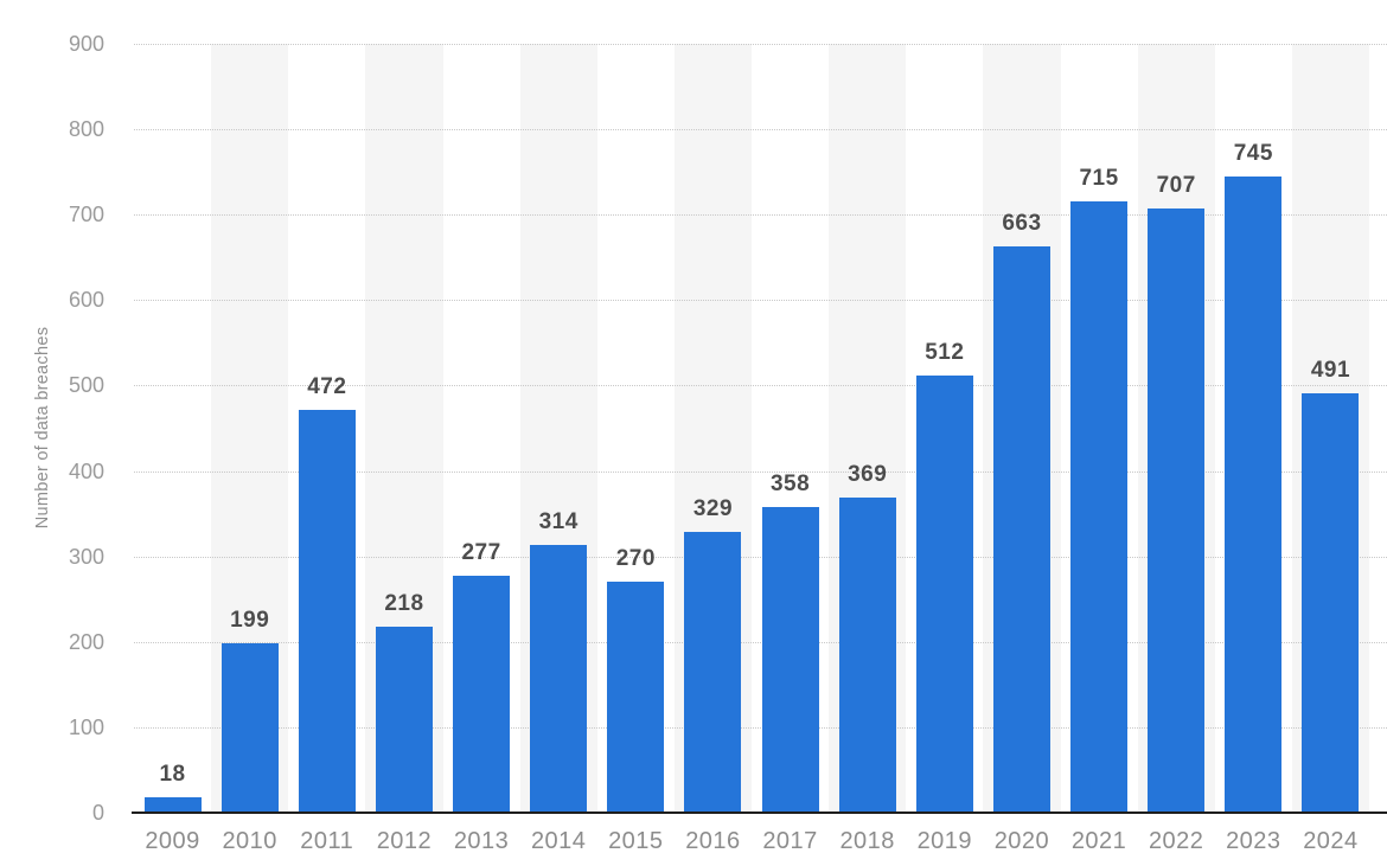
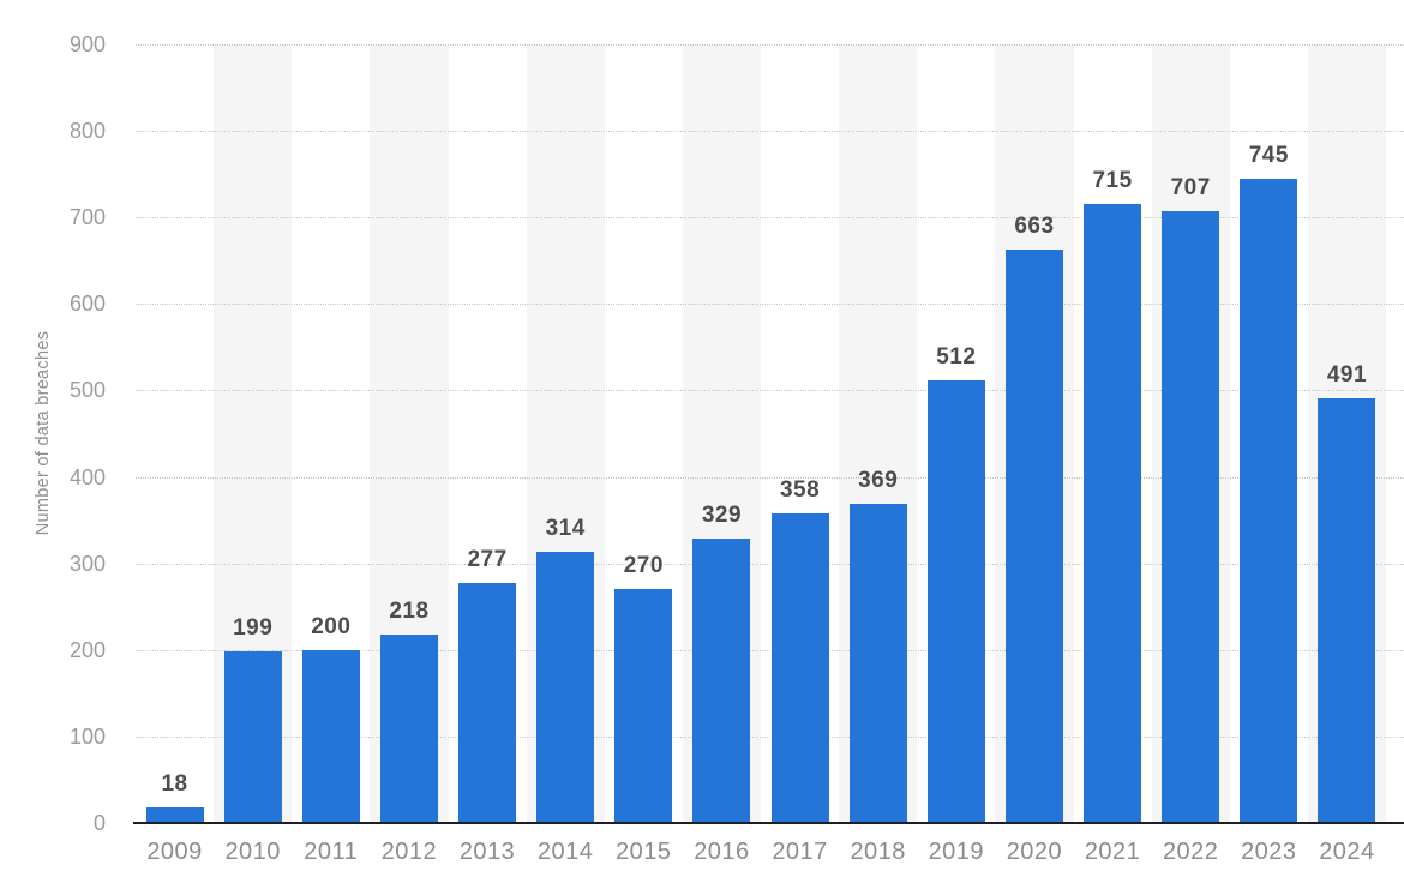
2011: 472 -> 200
